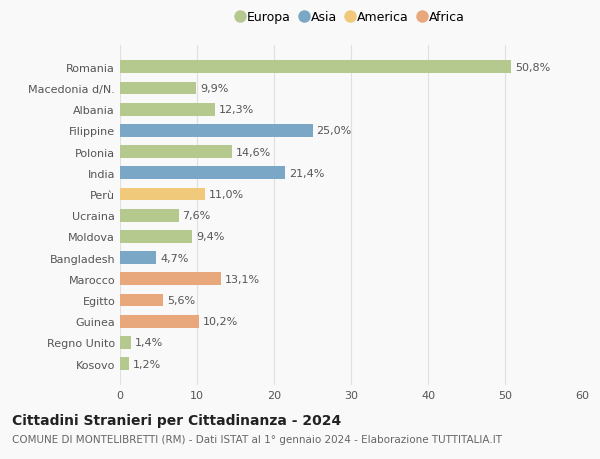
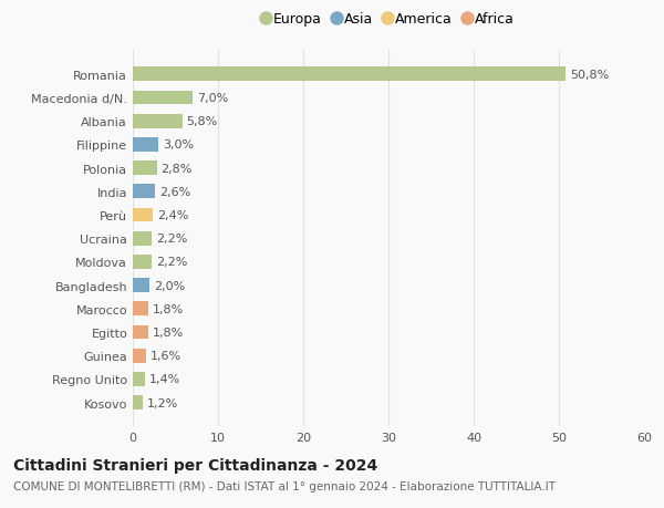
Macedonia d/N.: 9,9% -> 7,0%
Albania: 12,3% -> 5,8%
Filippine: 25,0% -> 3,0%
Polonia: 14,6% -> 2,8%
India: 21,4% -> 2,6%
Perù: 11,0% -> 2,4%
Ucraina: 7,6% -> 2,2%
Moldova: 9,4% -> 2,2%
Bangladesh: 4,7% -> 2,0%
Marocco: 13,1% -> 1,8%
Egitto: 5,6% -> 1,8%
Guinea: 10,2% -> 1,6%
